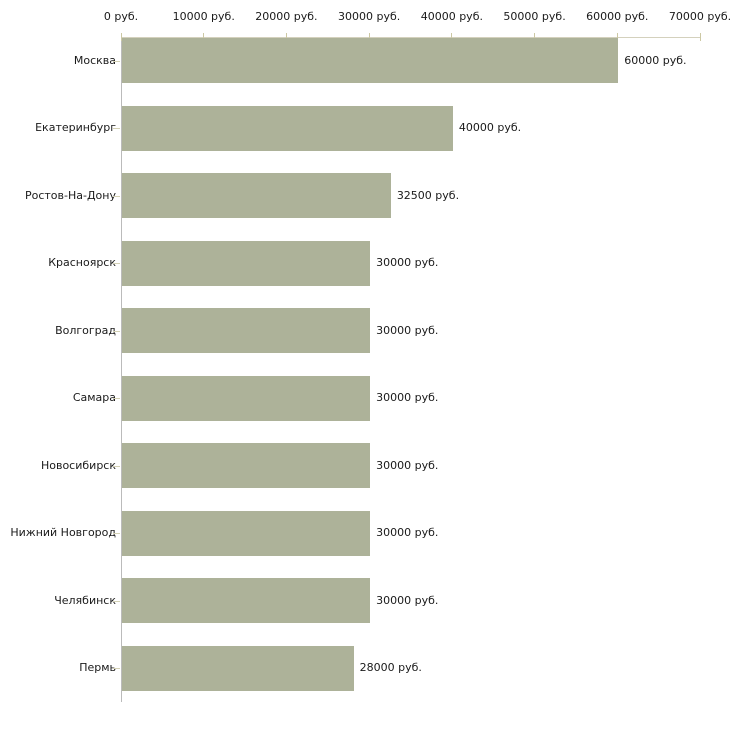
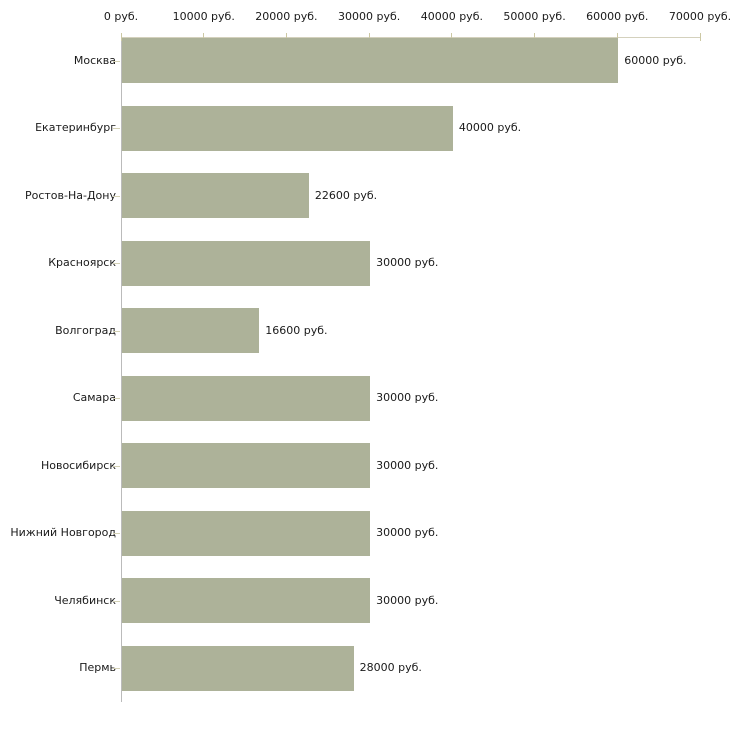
Ростов-На-Дону: 32500 -> 22600
Волгоград: 30000 -> 16600
